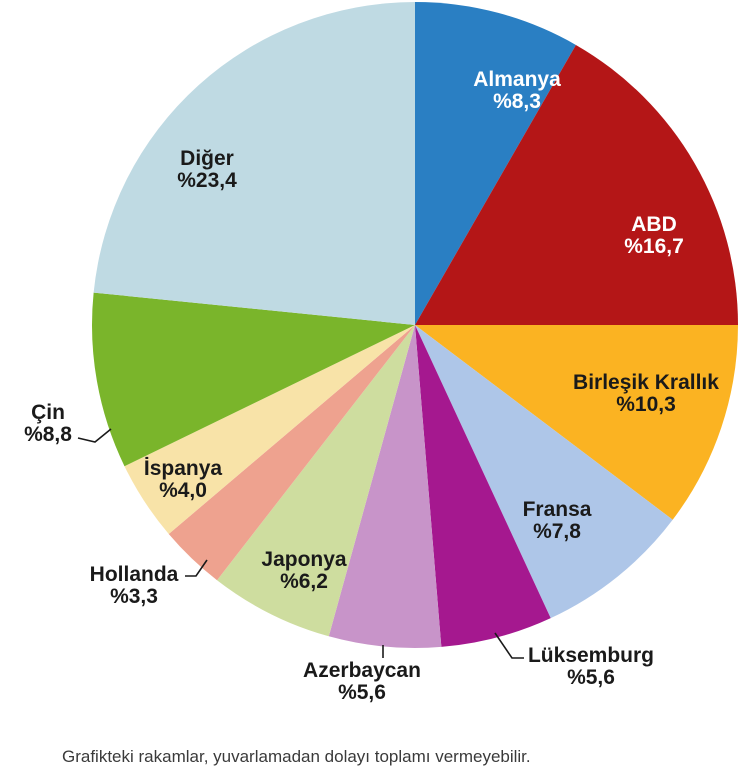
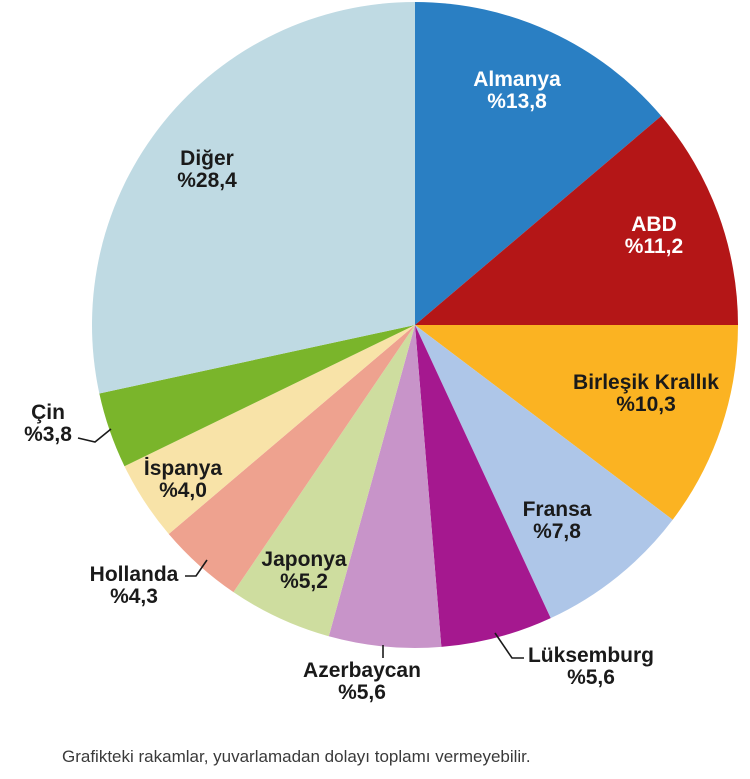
Almanya: 8,3 -> 13,8
ABD: 16,7 -> 11,2
Japonya: 6,2 -> 5,2
Hollanda: 3,3 -> 4,3
Çin: 8,8 -> 3,8
Diğer: 23,4 -> 28,4
